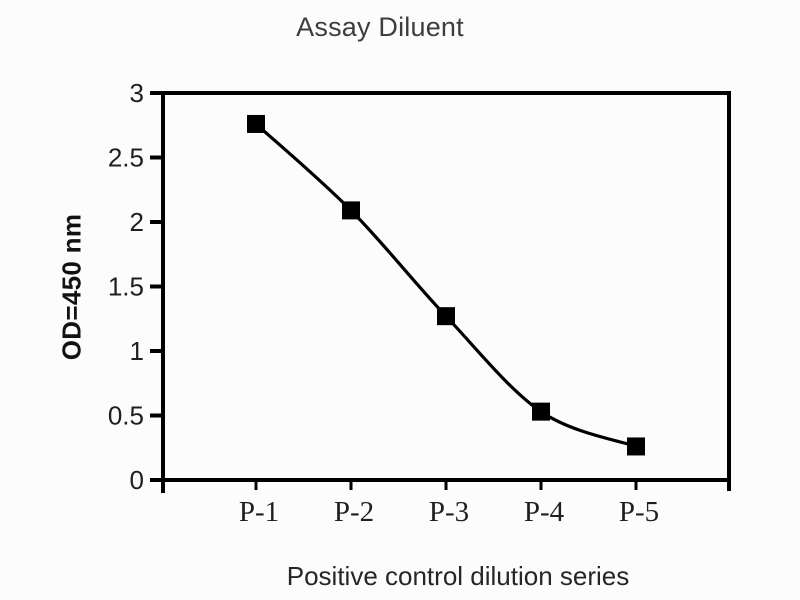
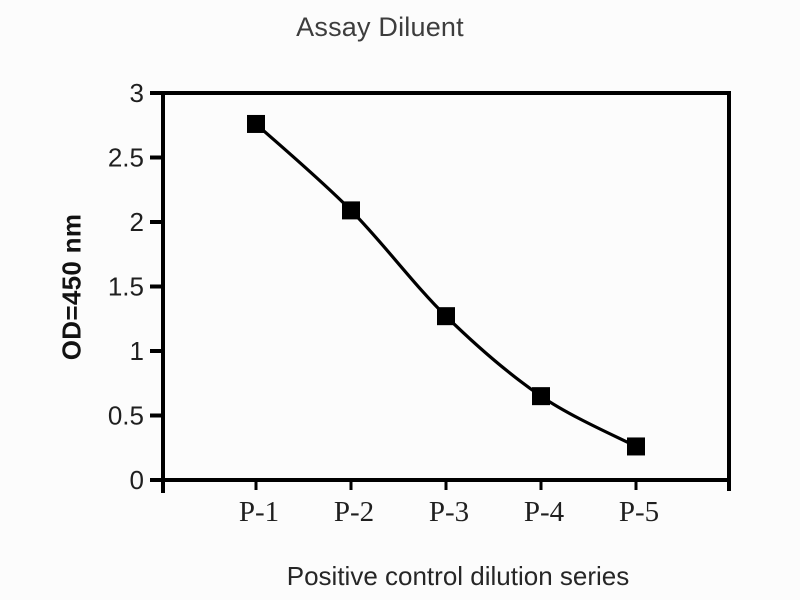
P-4: 0.53 -> 0.65
